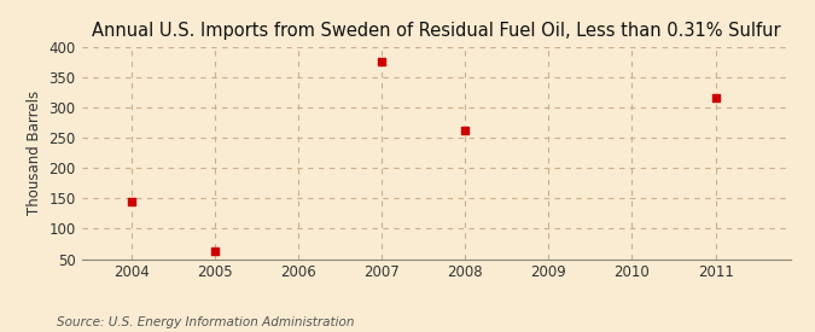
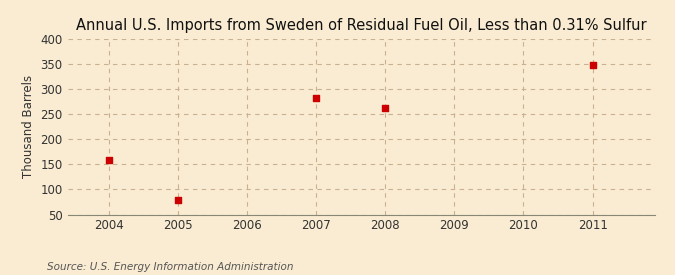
2004: 144 -> 158
2005: 63 -> 78
2007: 375 -> 282
2011: 315 -> 348
